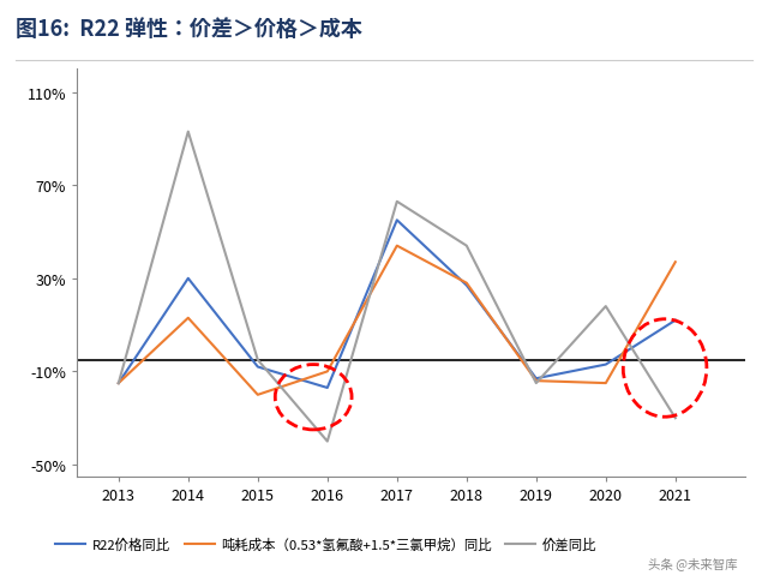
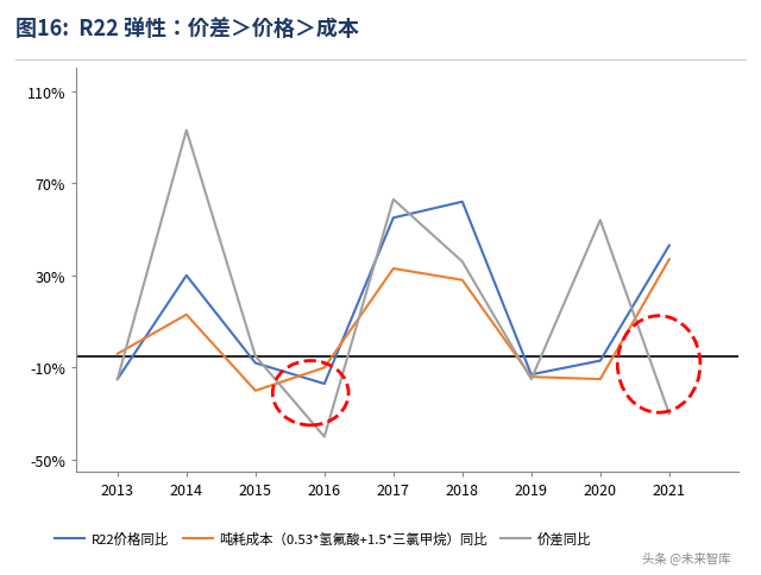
吨耗成本（0.53*氢氟酸+1.5*三氯甲烷）同比/2013: -15% -> -4%
吨耗成本（0.53*氢氟酸+1.5*三氯甲烷）同比/2017: 44% -> 33%
R22价格同比/2018: 27% -> 62%
价差同比/2018: 44% -> 36%
价差同比/2020: 18% -> 54%
R22价格同比/2021: 12% -> 43%
